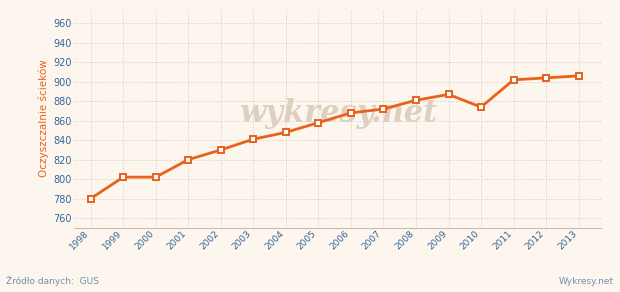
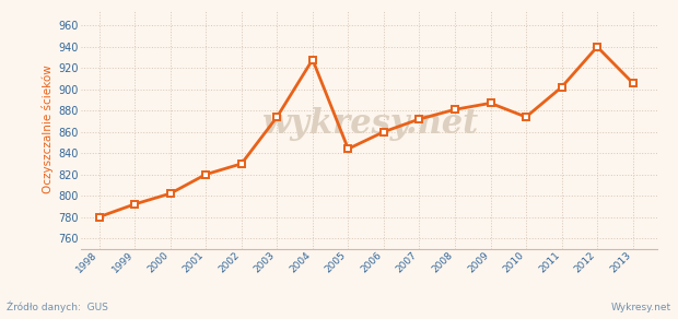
1999: 802 -> 792
2003: 841 -> 874
2004: 848 -> 928
2005: 858 -> 844
2006: 868 -> 860
2012: 904 -> 940
